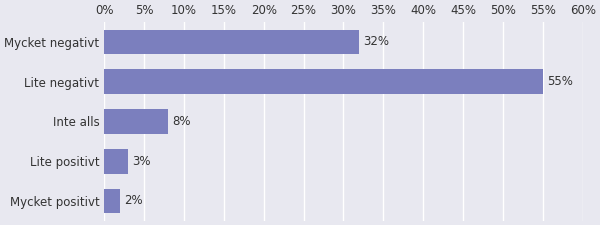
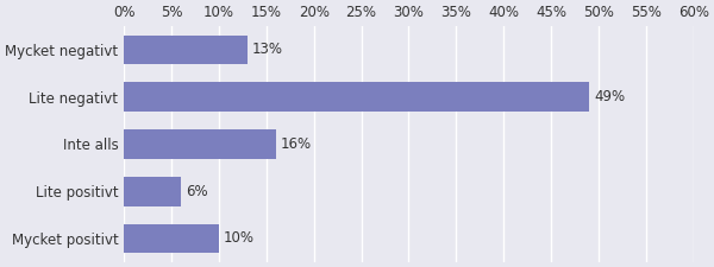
Mycket negativt: 32% -> 13%
Lite negativt: 55% -> 49%
Inte alls: 8% -> 16%
Lite positivt: 3% -> 6%
Mycket positivt: 2% -> 10%
